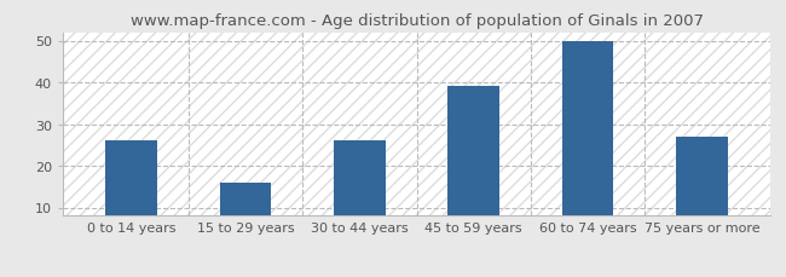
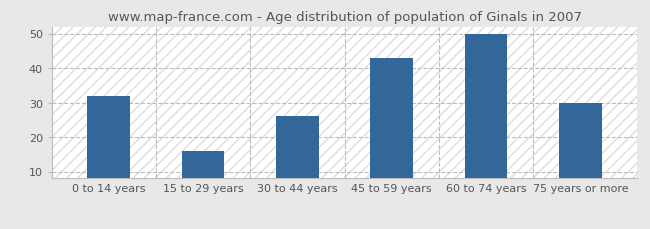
0 to 14 years: 26 -> 32
45 to 59 years: 39 -> 43
75 years or more: 27 -> 30
